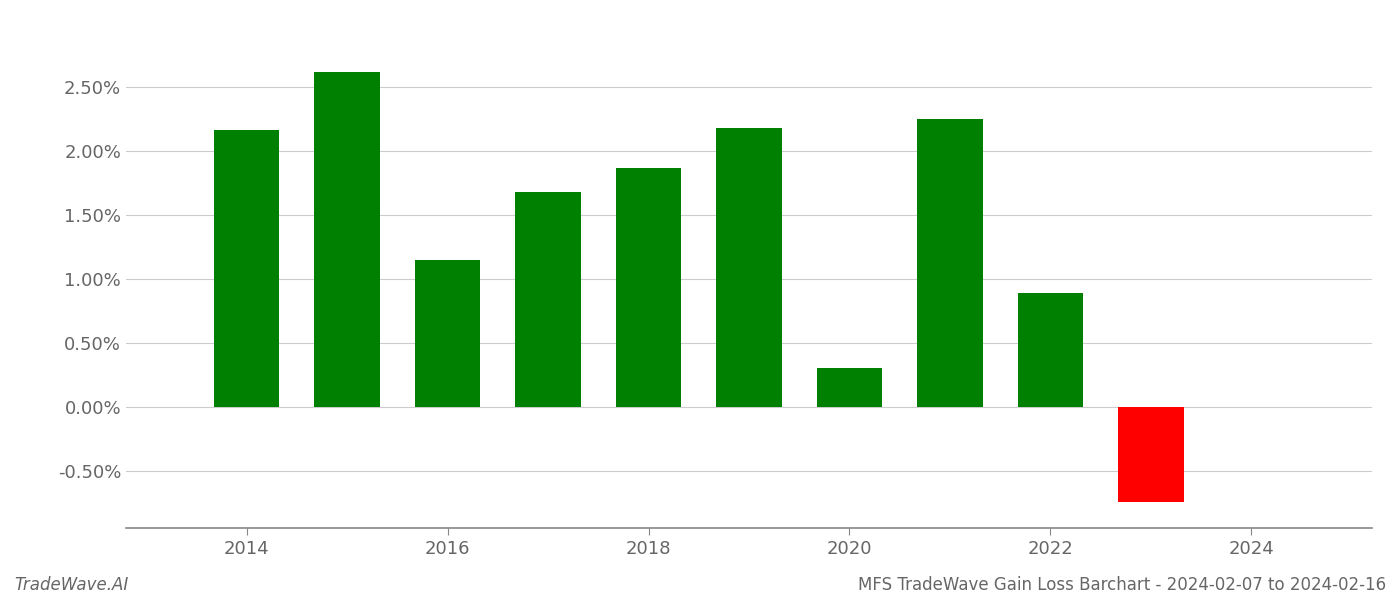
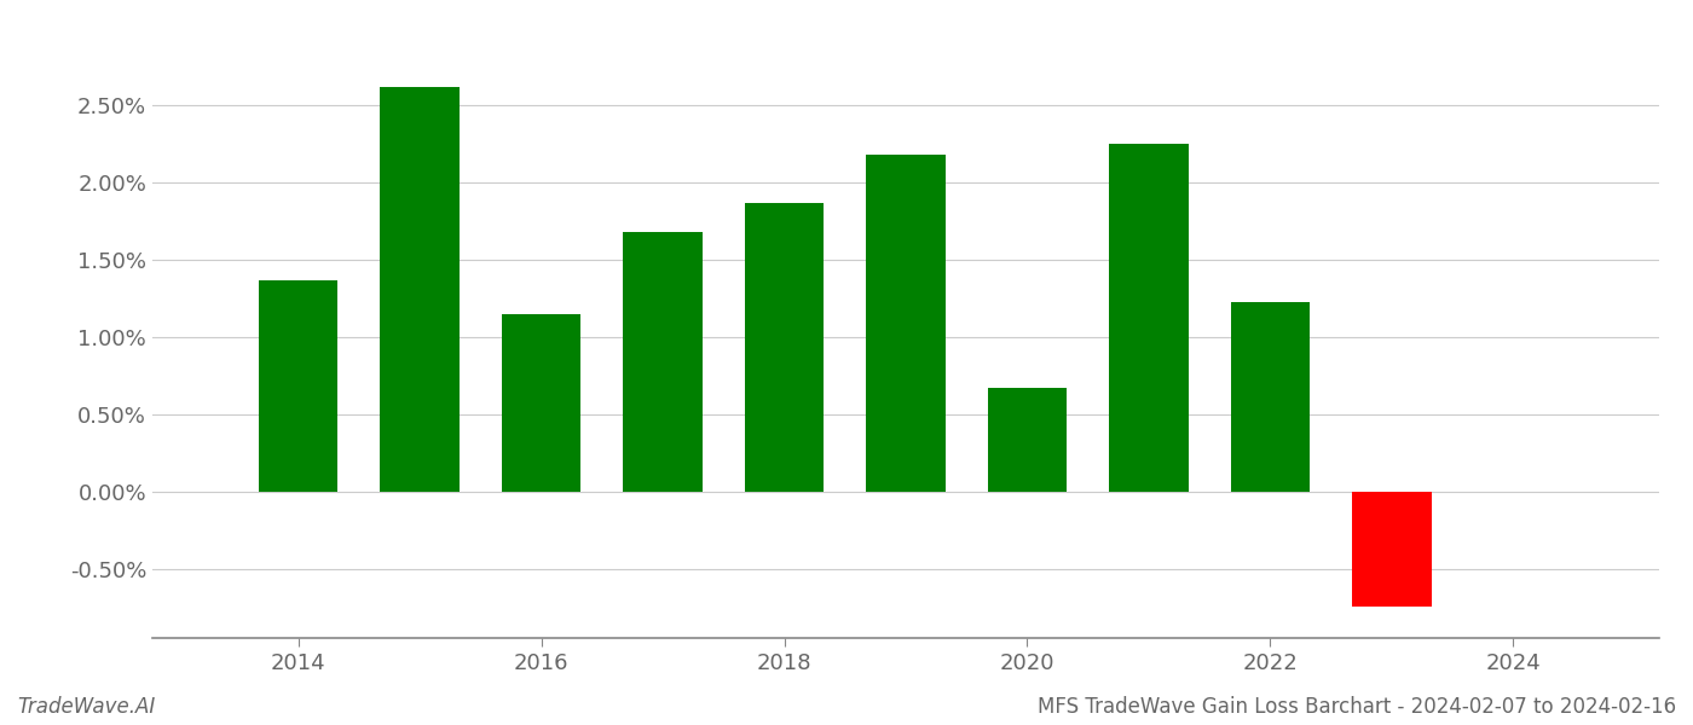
2014: 2.17% -> 1.37%
2020: 0.30% -> 0.67%
2022: 0.89% -> 1.23%
